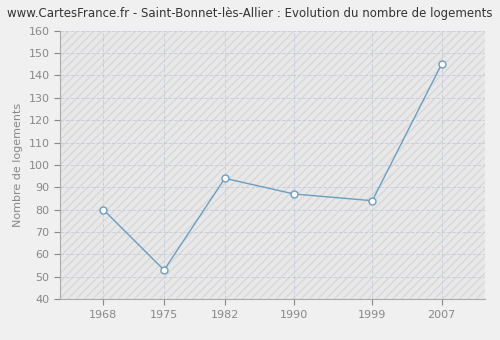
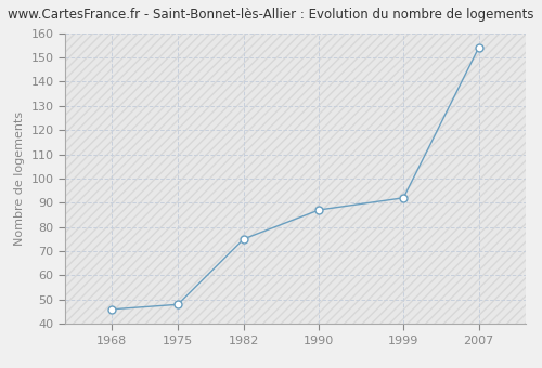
1968: 80 -> 46
1975: 53 -> 48
1982: 94 -> 75
1999: 84 -> 92
2007: 145 -> 154
